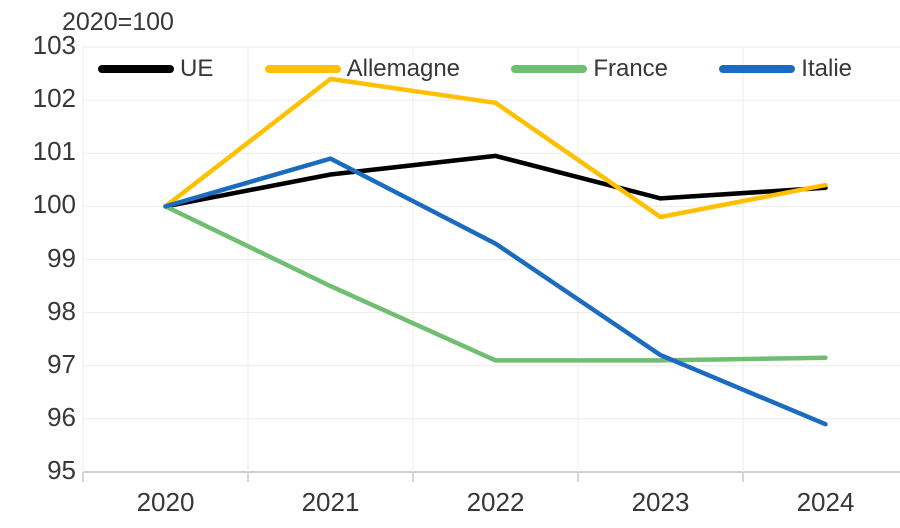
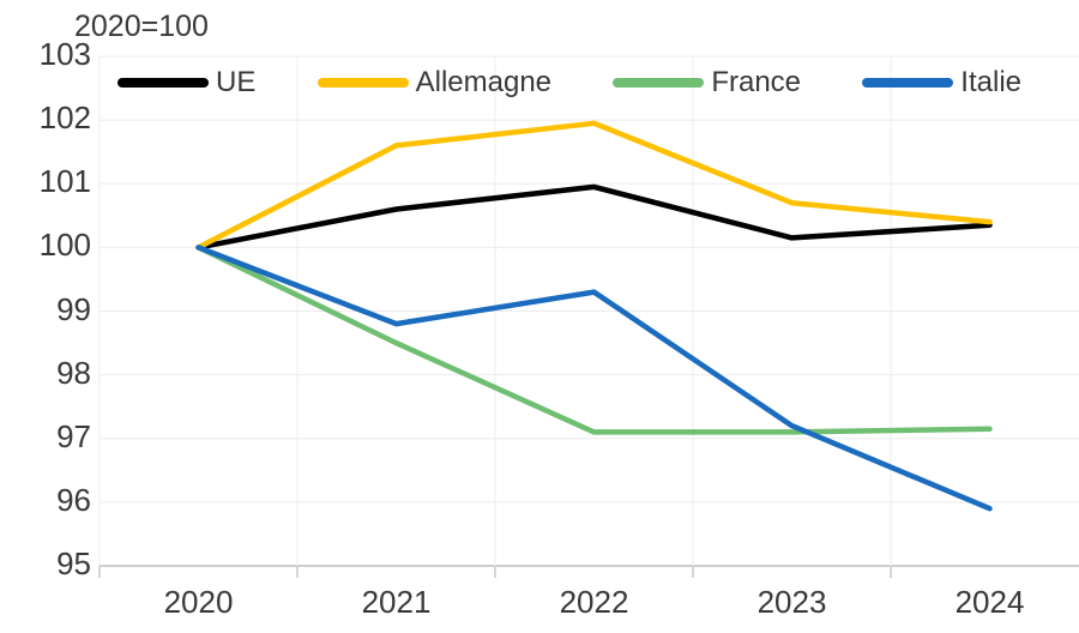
Allemagne/2021: 102.4 -> 101.6
Italie/2021: 100.9 -> 98.8
Allemagne/2023: 99.8 -> 100.7
